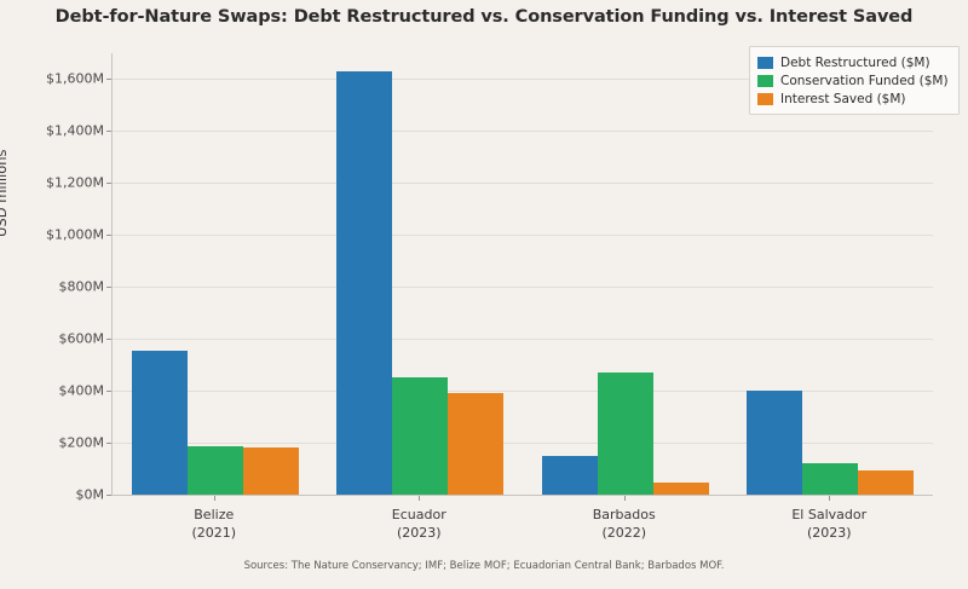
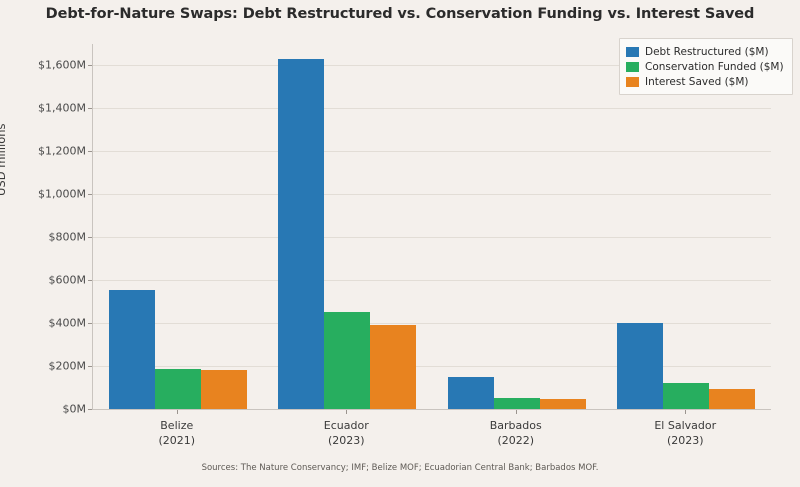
Conservation Funded ($M)/Barbados (2022): $470M -> $50M
